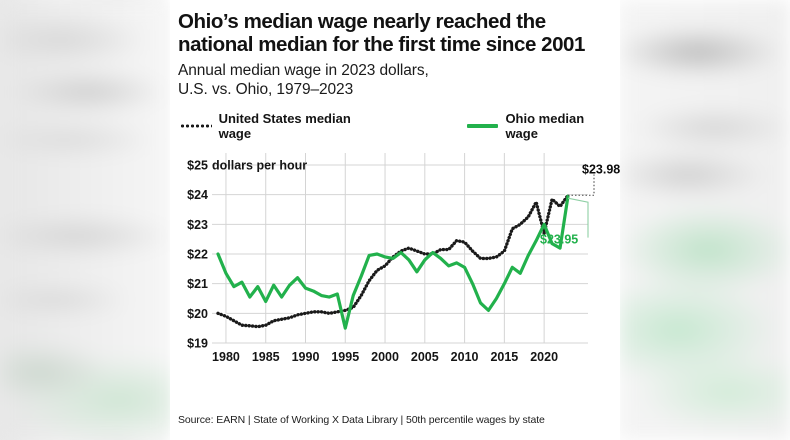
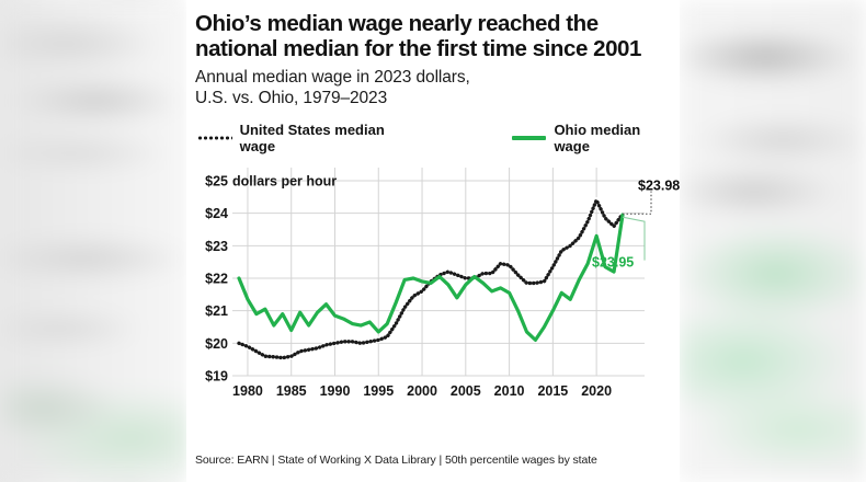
Ohio median wage/1995: $19.5 -> $20.4
United States median wage/2015: $22.1 -> $22.4
United States median wage/2020: $22.7 -> $24.4
Ohio median wage/2020: $23.0 -> $23.3
